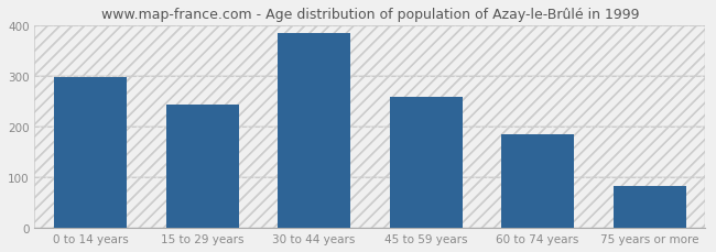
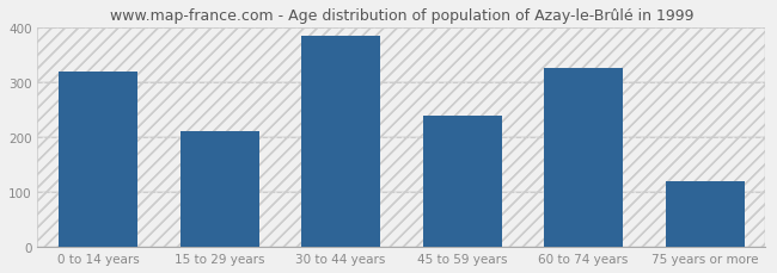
0 to 14 years: 298 -> 320
15 to 29 years: 244 -> 210
45 to 59 years: 258 -> 240
60 to 74 years: 185 -> 325
75 years or more: 83 -> 120
